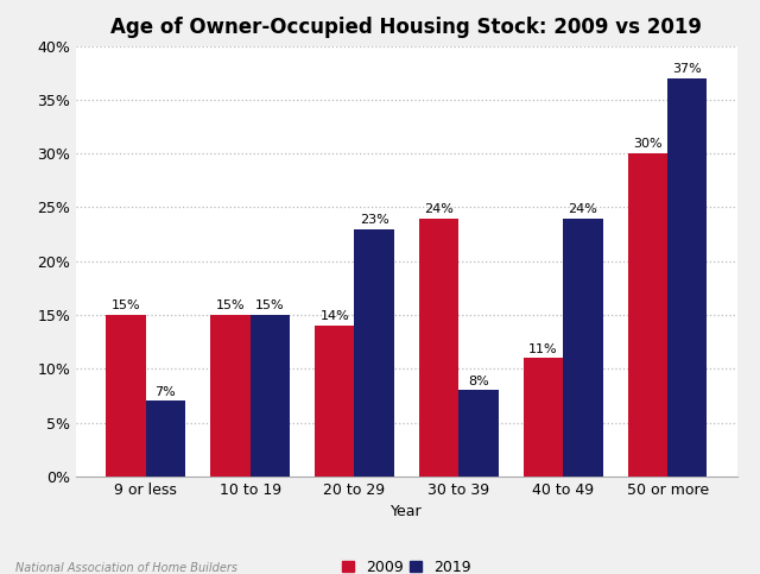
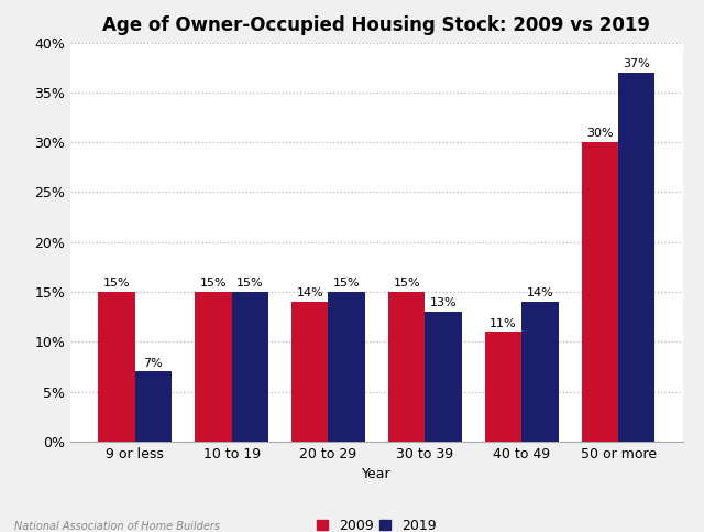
2019/20 to 29: 23% -> 15%
2009/30 to 39: 24% -> 15%
2019/30 to 39: 8% -> 13%
2019/40 to 49: 24% -> 14%
